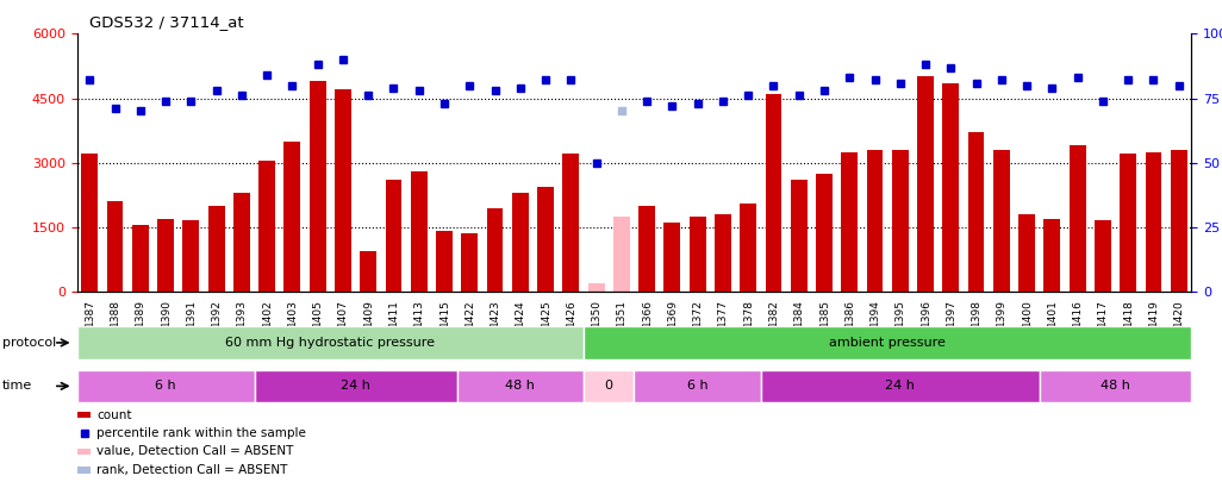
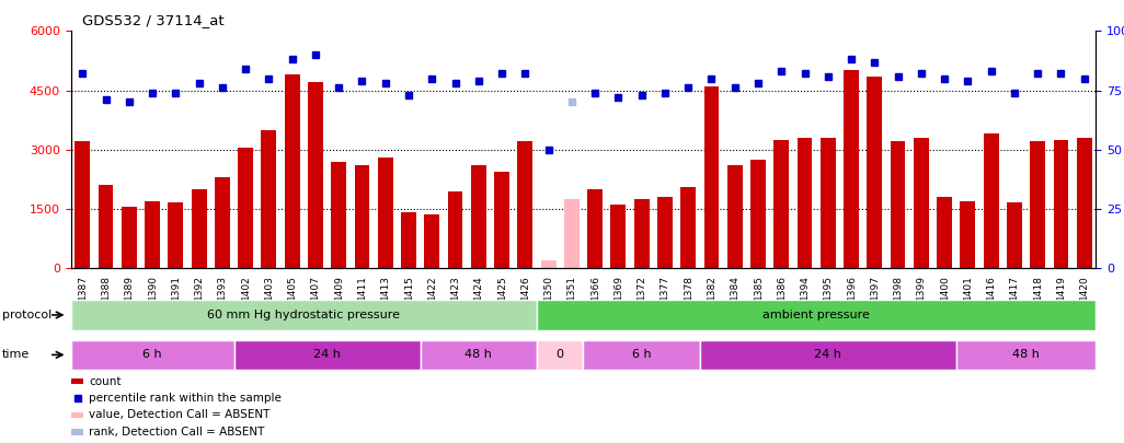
1409: 950 -> 2700
1424: 2300 -> 2600
1398: 3700 -> 3200
